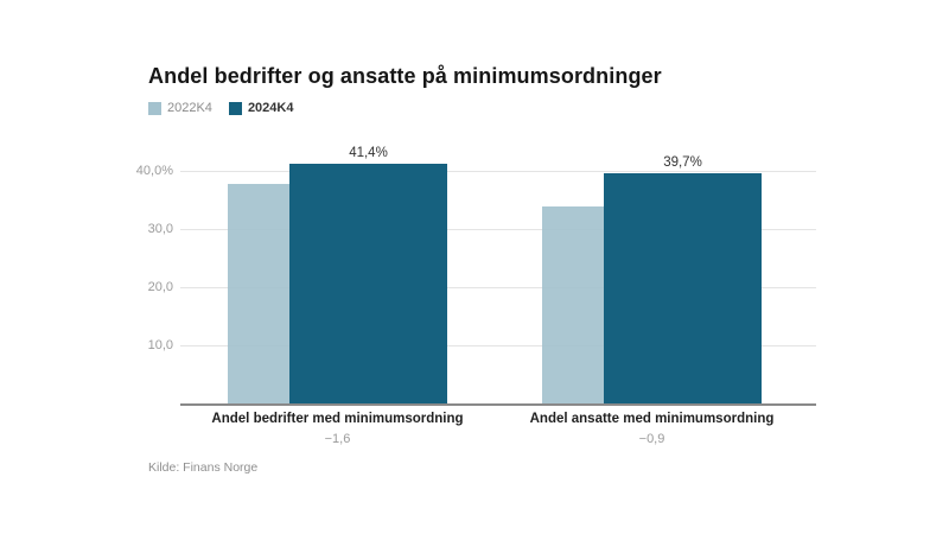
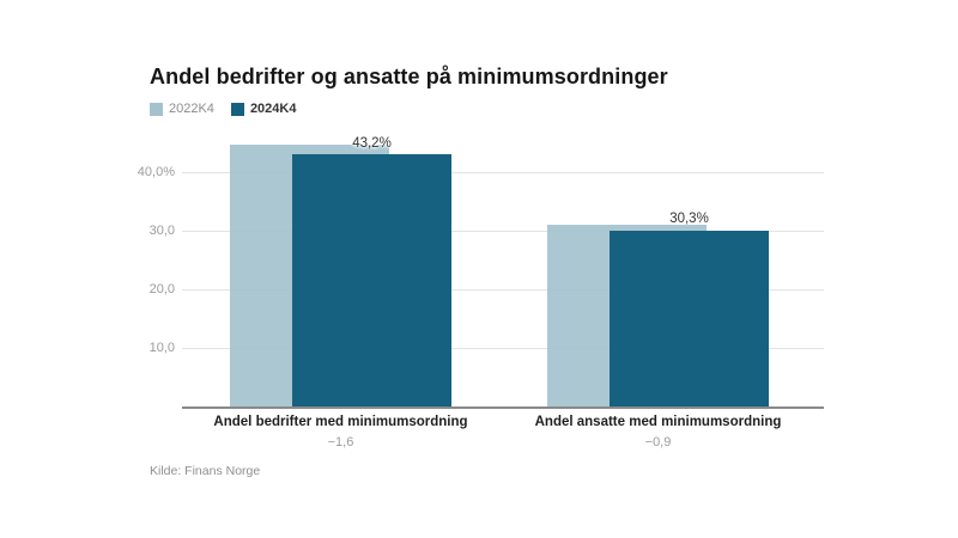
2022K4/Andel bedrifter med minimumsordning: 38% -> 45%
2024K4/Andel bedrifter med minimumsordning: 41,4% -> 43,2%
2022K4/Andel ansatte med minimumsordning: 34% -> 31%
2024K4/Andel ansatte med minimumsordning: 39,7% -> 30,3%
